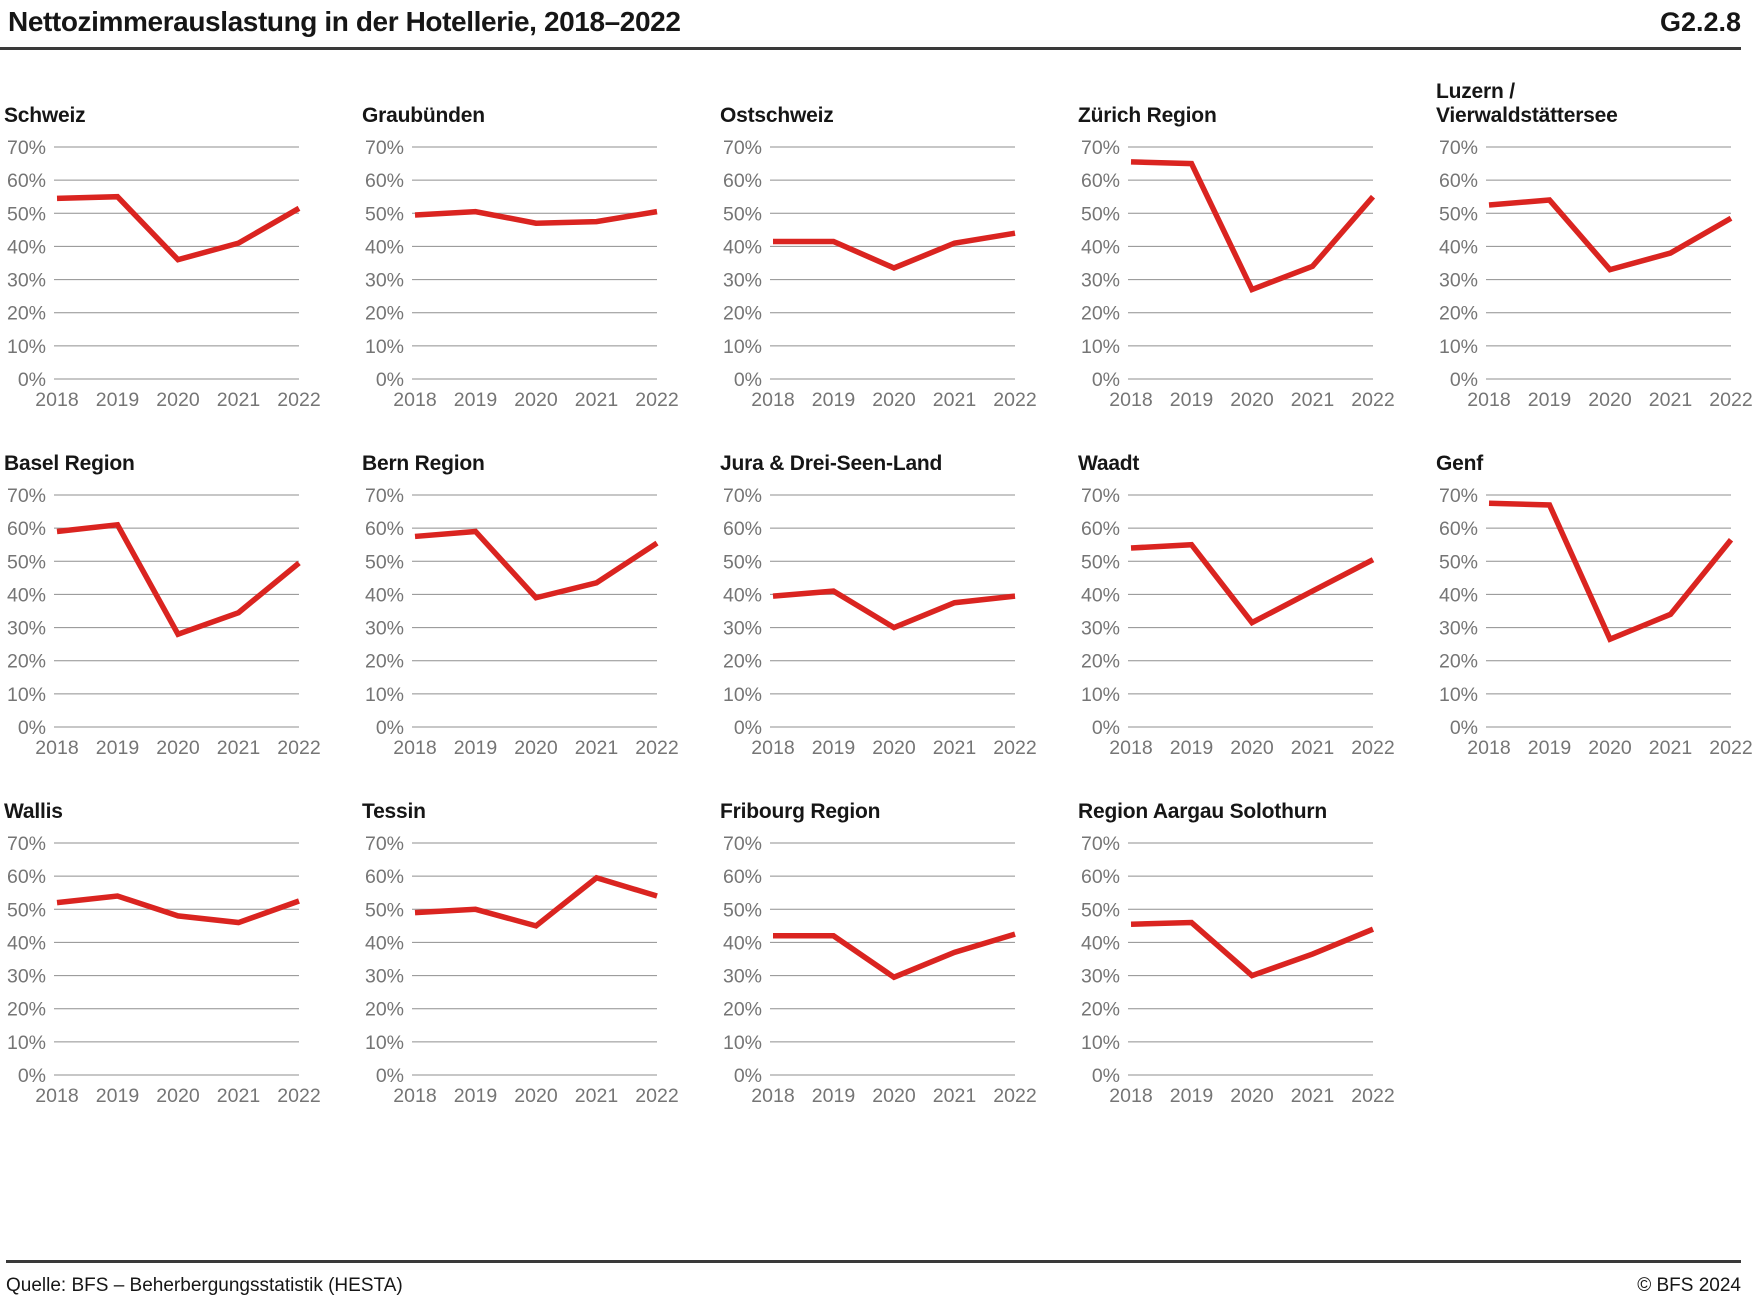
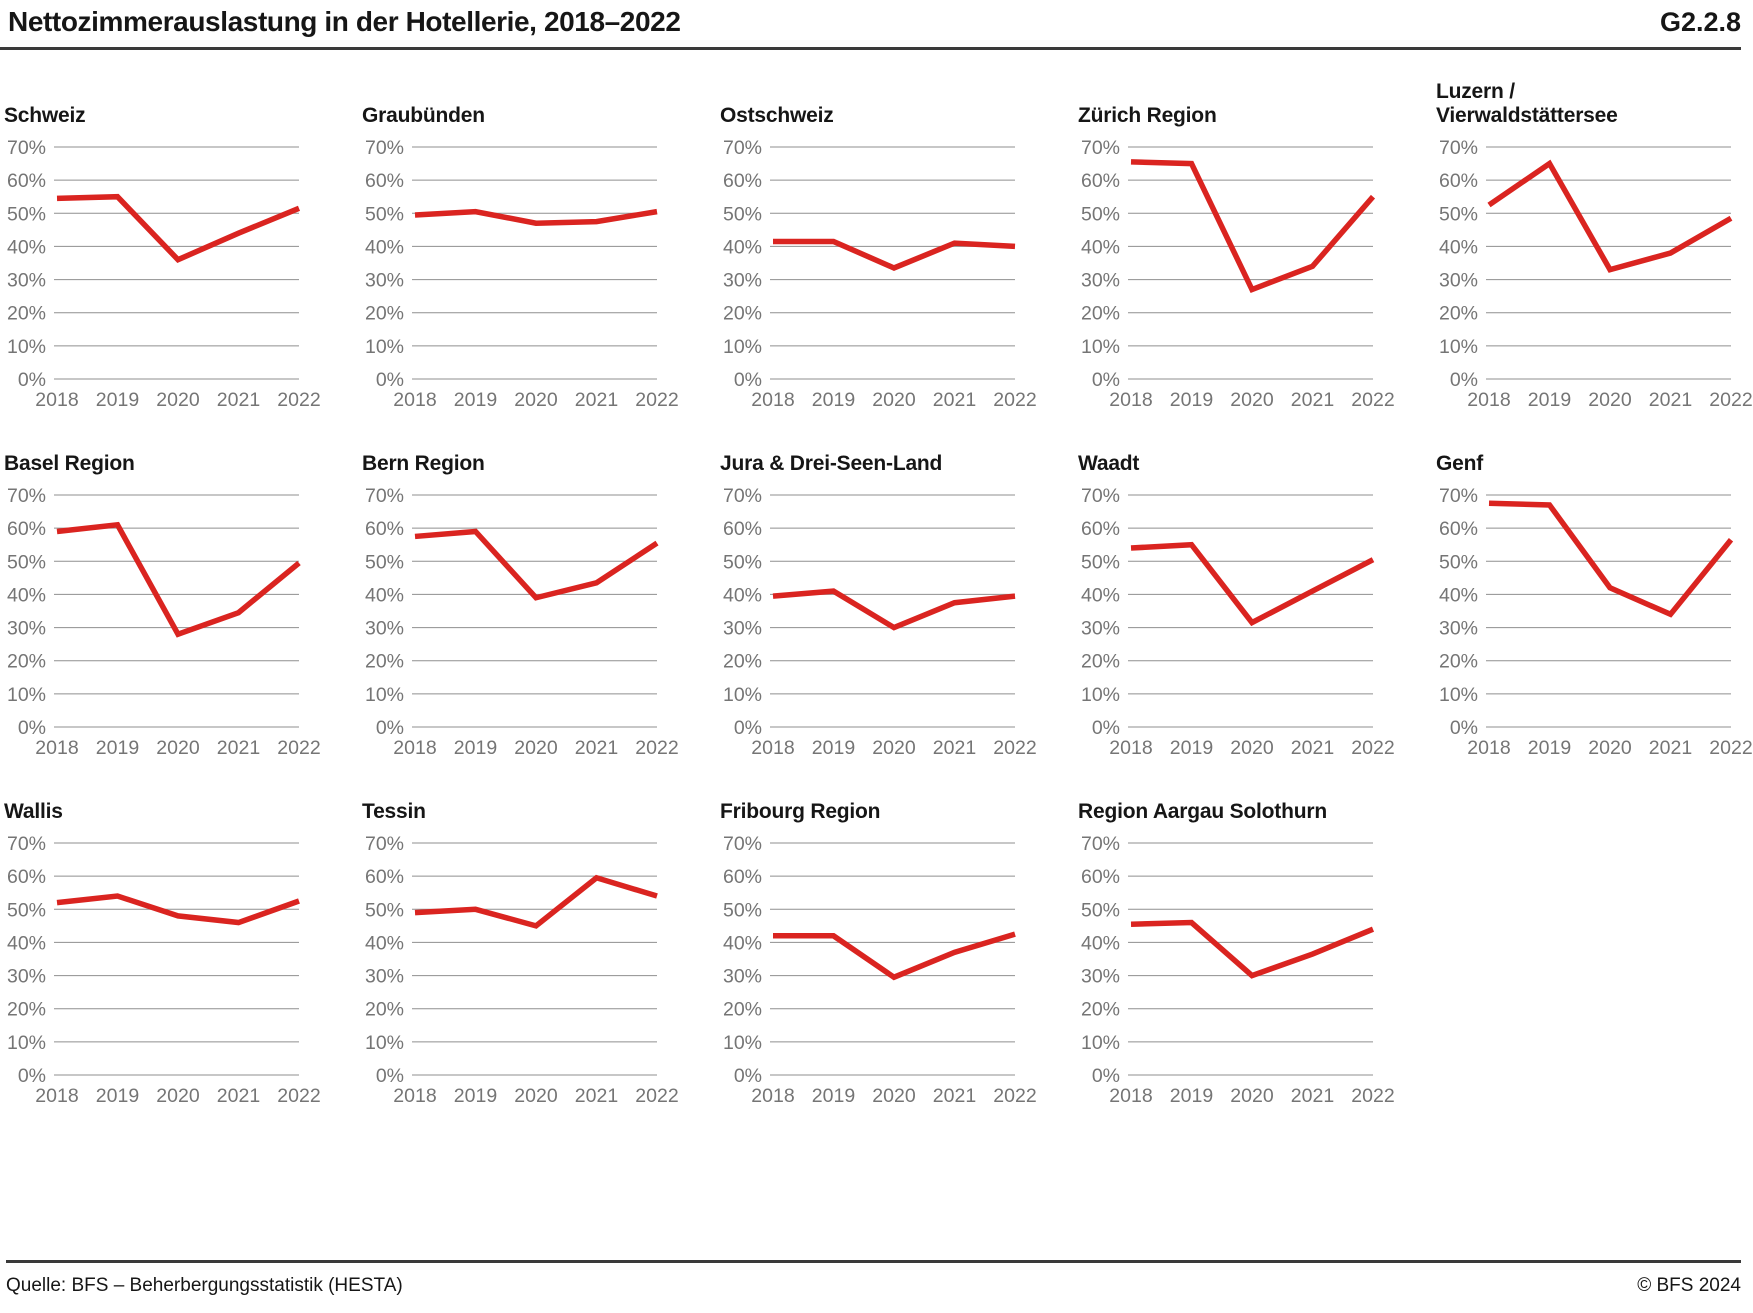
Luzern / Vierwaldstättersee/2019: 54% -> 65%
Genf/2020: 26% -> 42%
Schweiz/2021: 41% -> 44%
Ostschweiz/2022: 44% -> 40%
